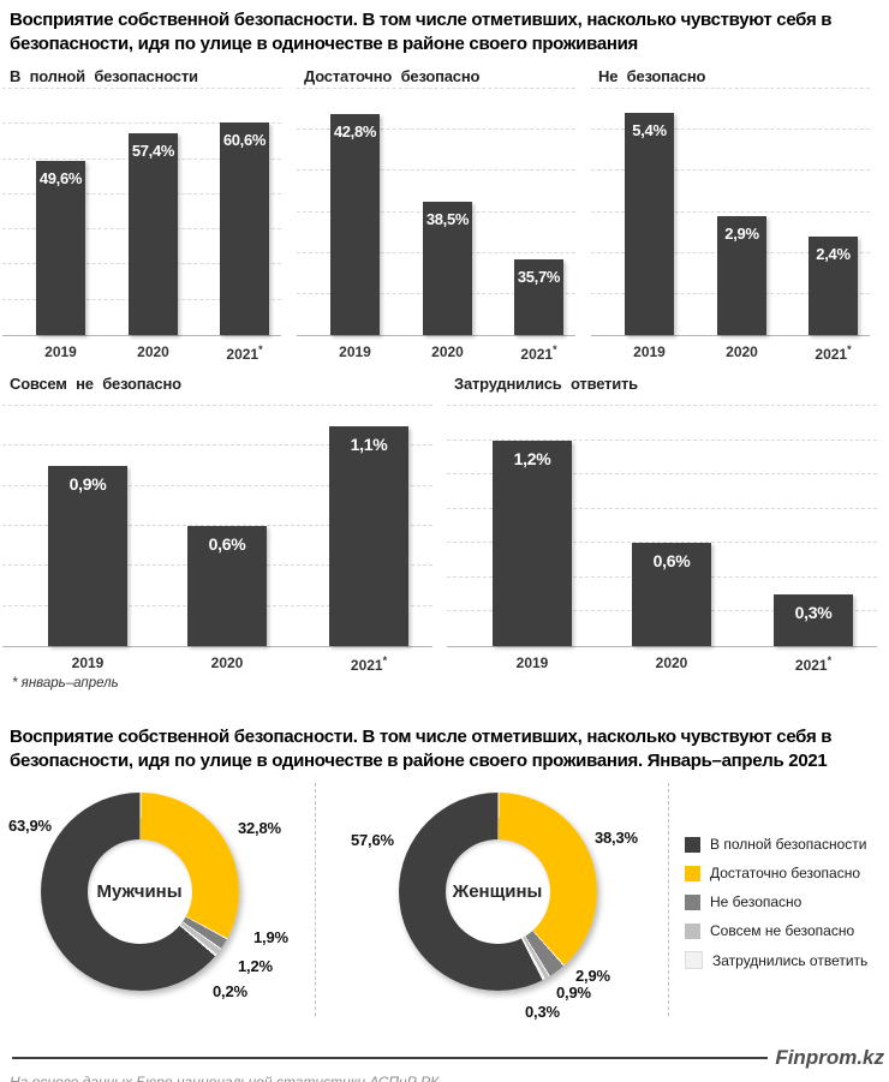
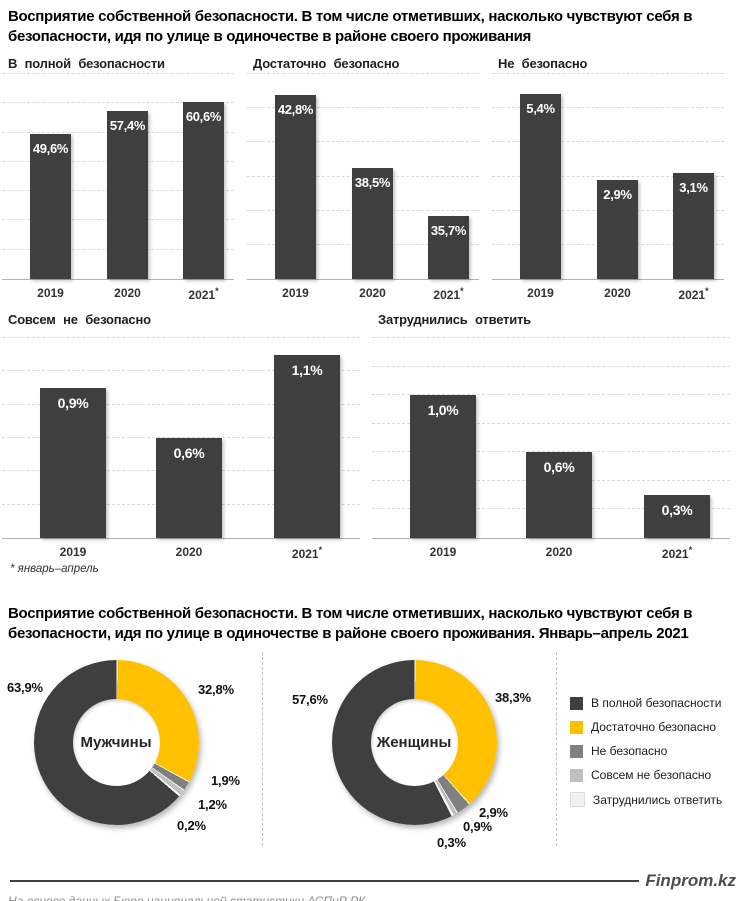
Не безопасно/2021*: 2,4% -> 3,1%
Затруднились ответить/2019: 1,2% -> 1,0%
